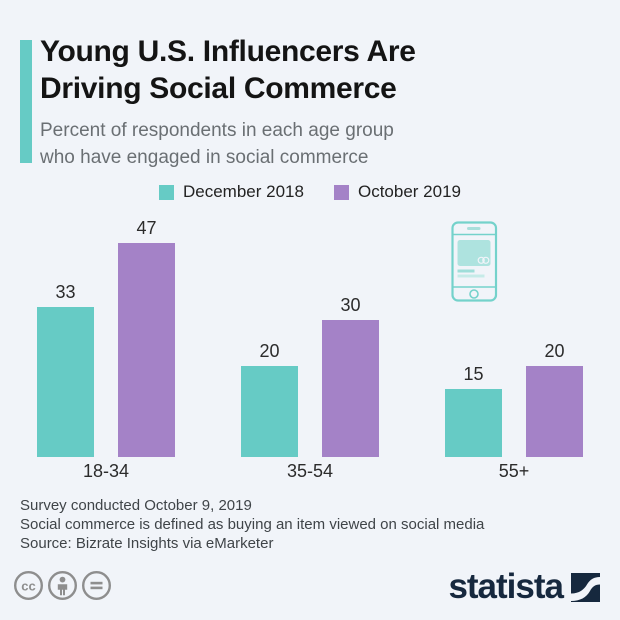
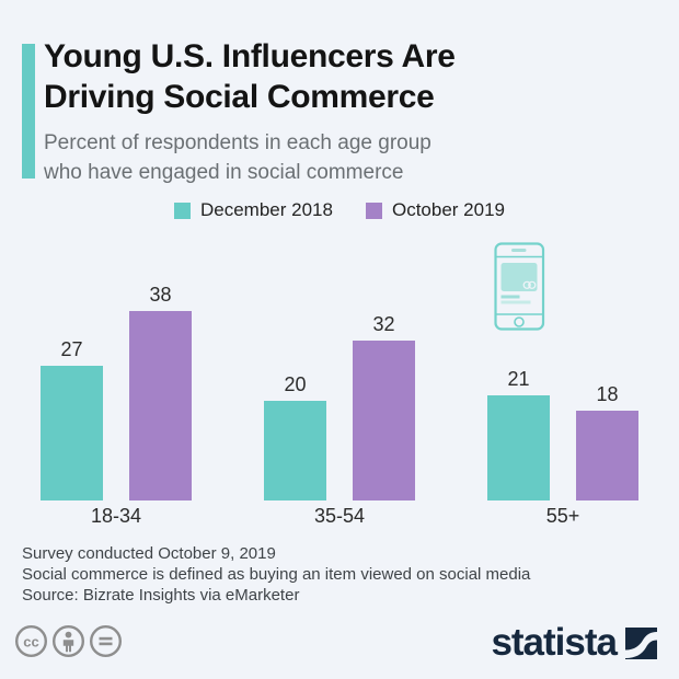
December 2018/18-34: 33 -> 27
October 2019/18-34: 47 -> 38
October 2019/35-54: 30 -> 32
December 2018/55+: 15 -> 21
October 2019/55+: 20 -> 18
